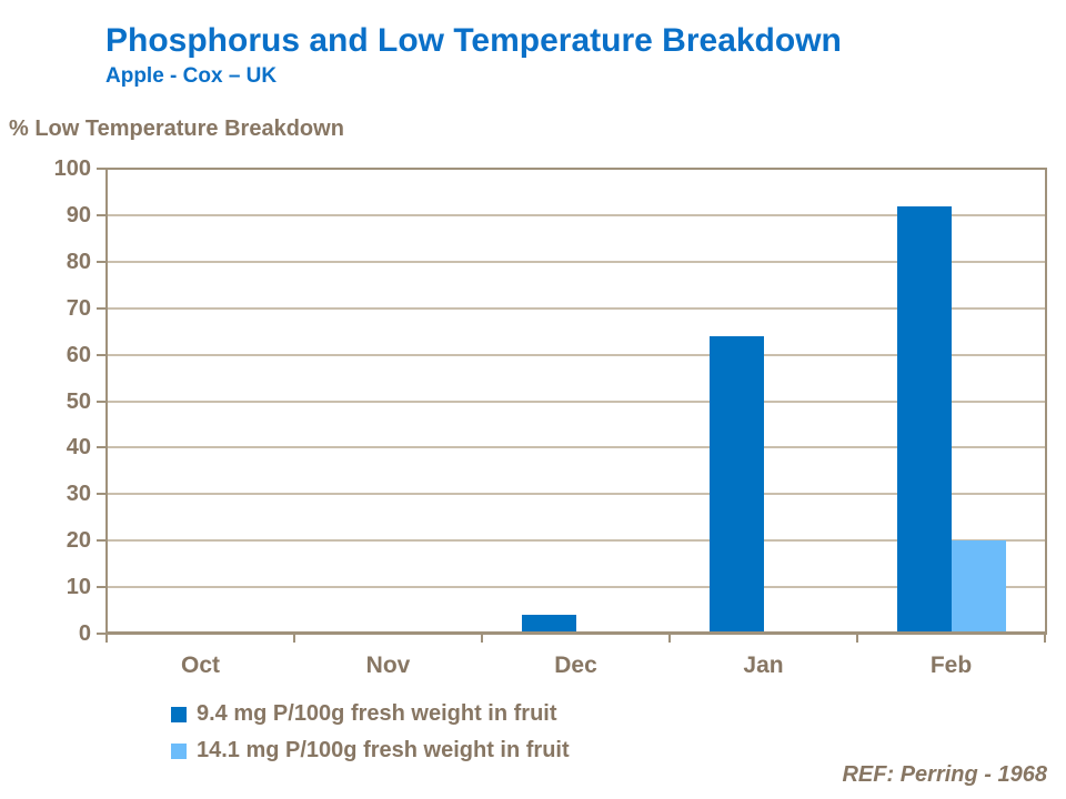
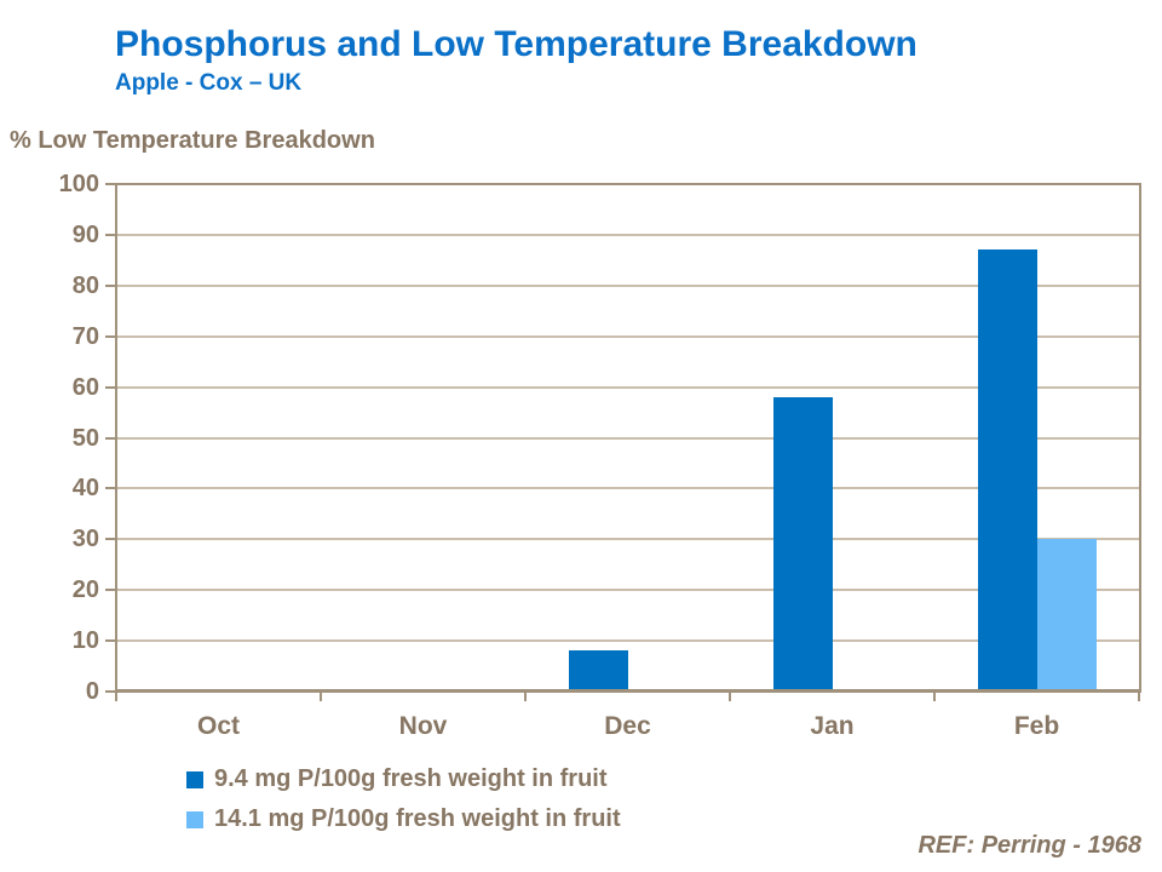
9.4 mg P/100g fresh weight in fruit/Dec: 4 -> 8
9.4 mg P/100g fresh weight in fruit/Jan: 64 -> 58
9.4 mg P/100g fresh weight in fruit/Feb: 92 -> 87
14.1 mg P/100g fresh weight in fruit/Feb: 20 -> 30
